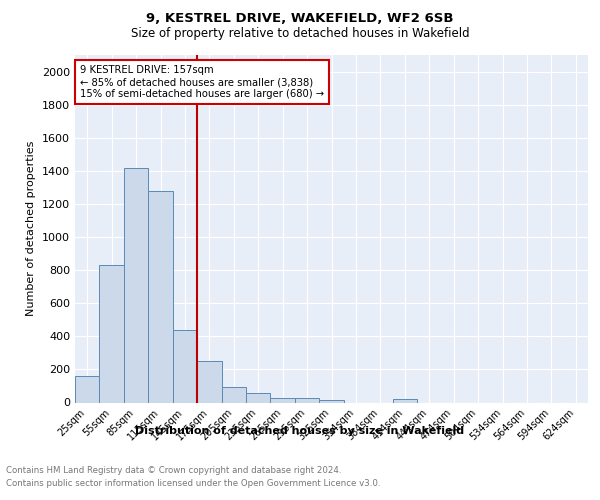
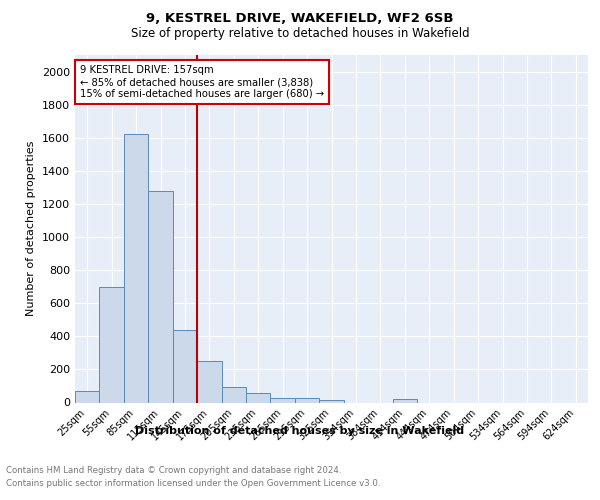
25sqm: 160 -> 70
55sqm: 830 -> 700
85sqm: 1420 -> 1620
